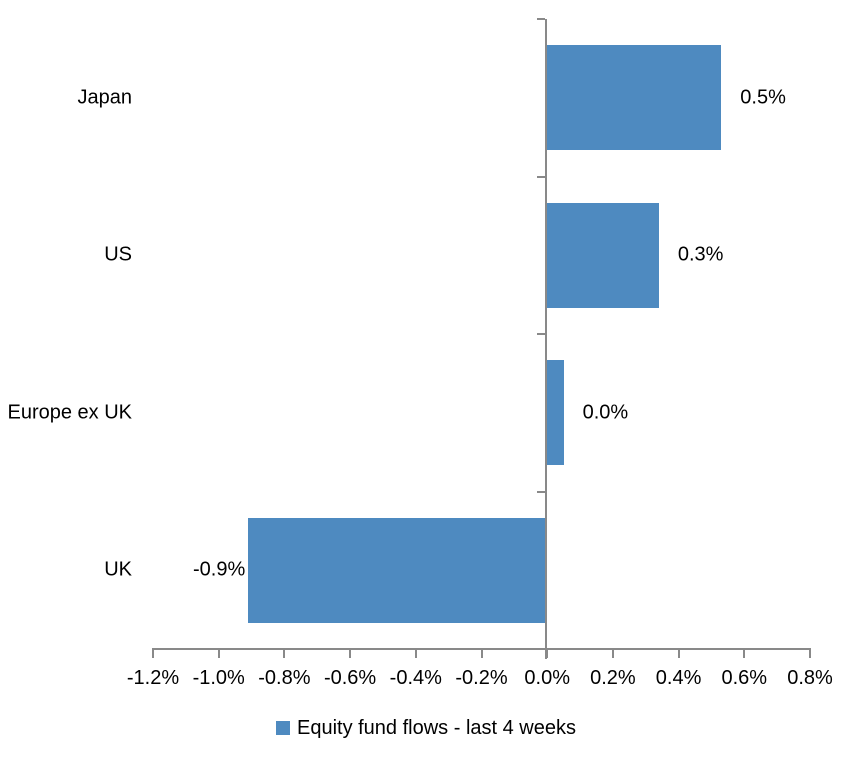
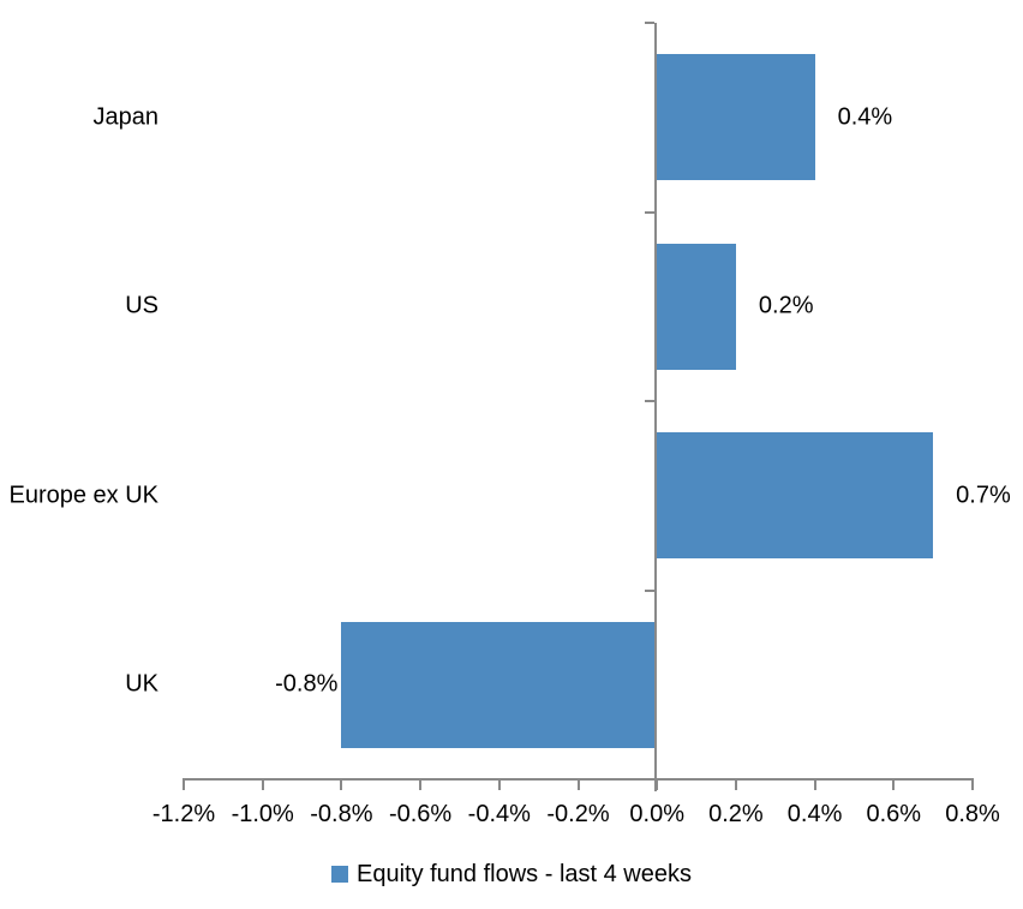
Japan: 0.5% -> 0.4%
US: 0.3% -> 0.2%
Europe ex UK: 0.0% -> 0.7%
UK: -0.9% -> -0.8%
